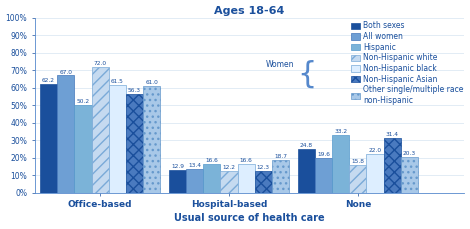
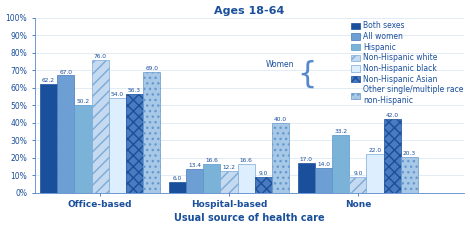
Non-Hispanic white/Office-based: 72% -> 76%
Non-Hispanic black/Office-based: 62% -> 54%
Other single/multiple race non-Hispanic/Office-based: 61% -> 69%
Both sexes/Hospital-based: 13% -> 6%
Non-Hispanic Asian/Hospital-based: 12% -> 9%
Other single/multiple race non-Hispanic/Hospital-based: 19% -> 40%
Both sexes/None: 25% -> 17%
All women/None: 20% -> 14%
Non-Hispanic white/None: 16% -> 9%
Non-Hispanic Asian/None: 31% -> 42%
